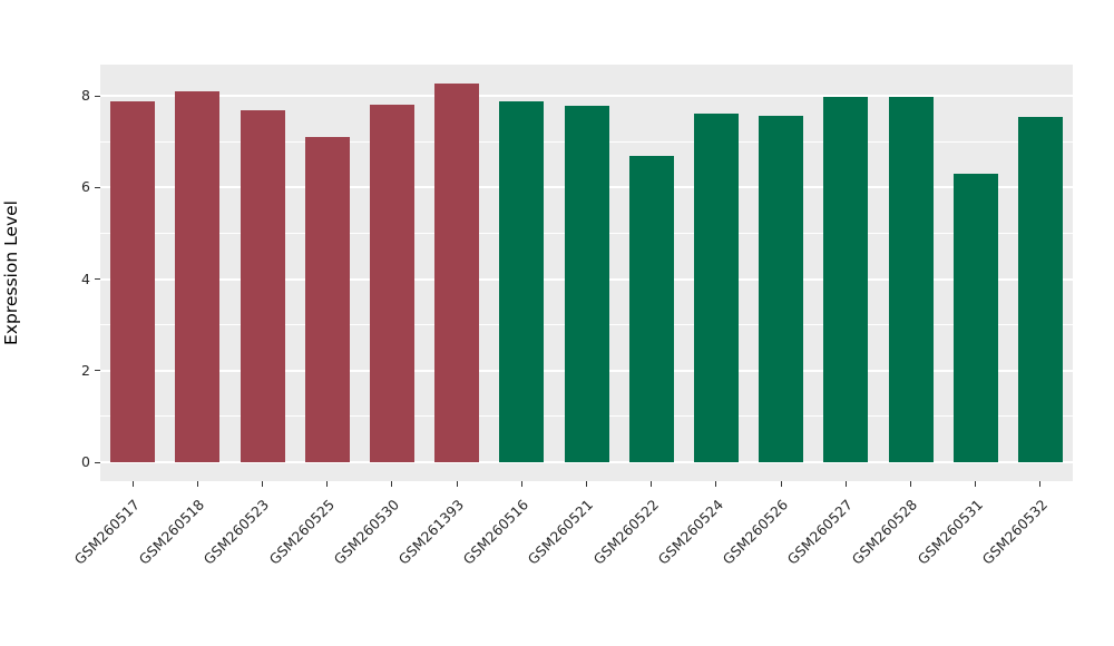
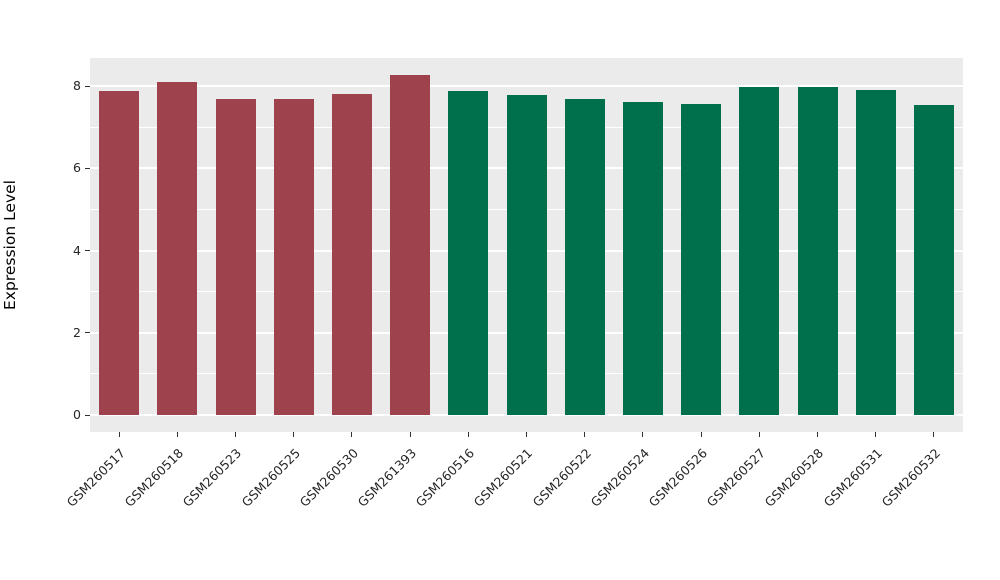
GSM260525: 7.1 -> 7.7
GSM260522: 6.7 -> 7.7
GSM260531: 6.3 -> 7.9
